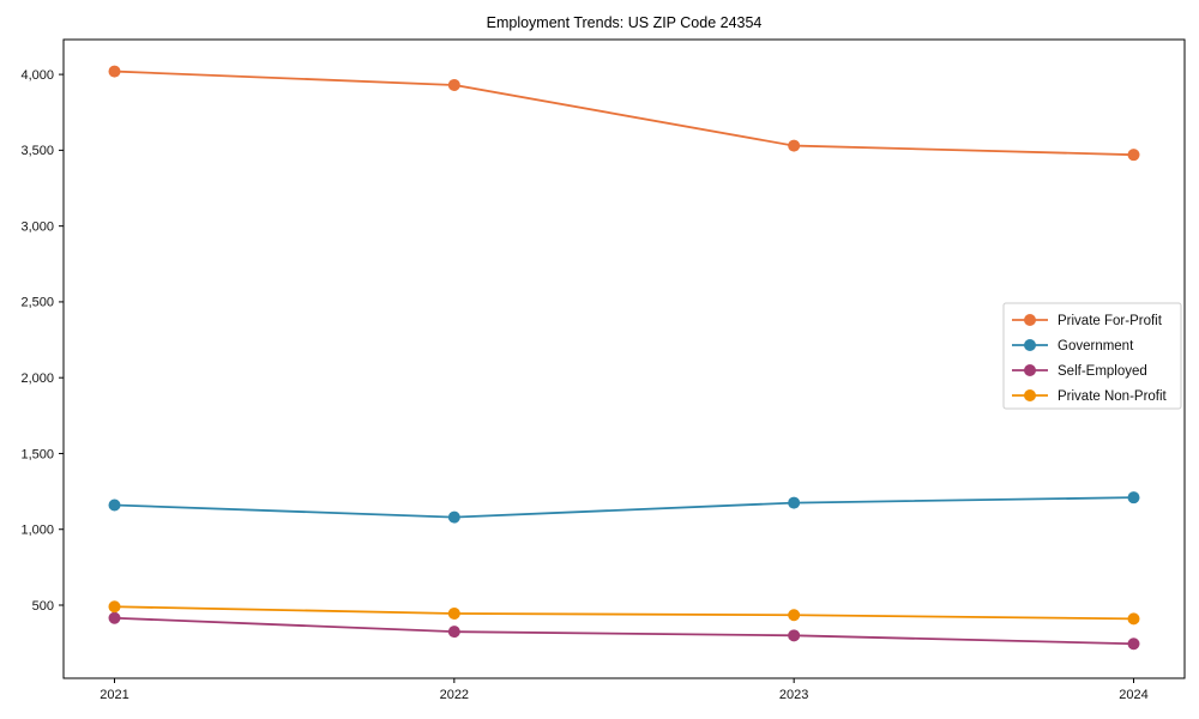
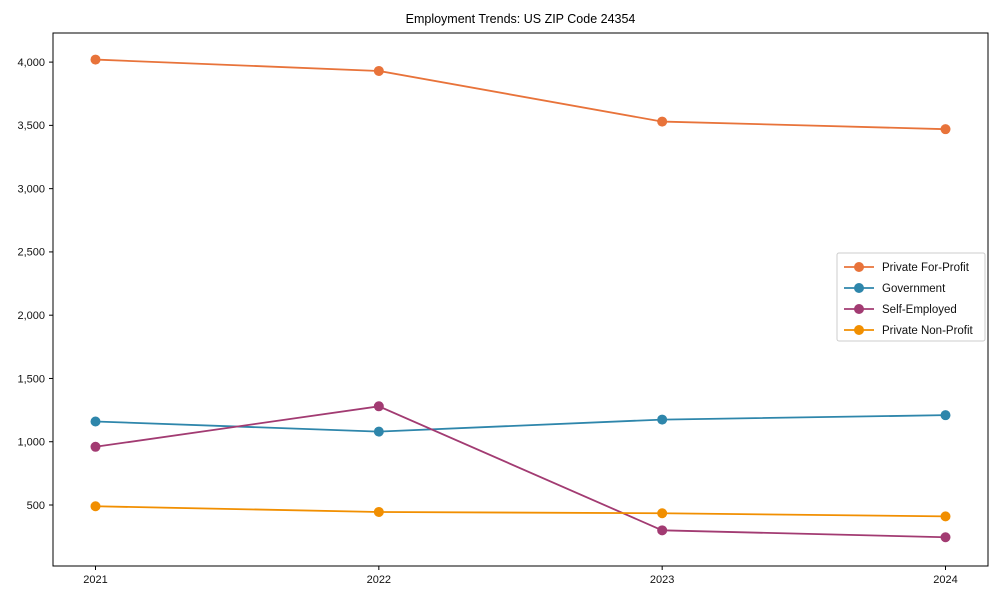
Self-Employed/2021: 420 -> 960
Self-Employed/2022: 320 -> 1280
